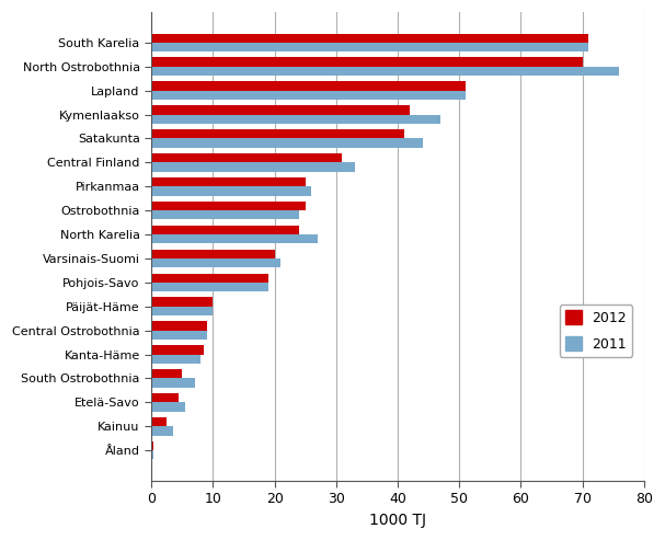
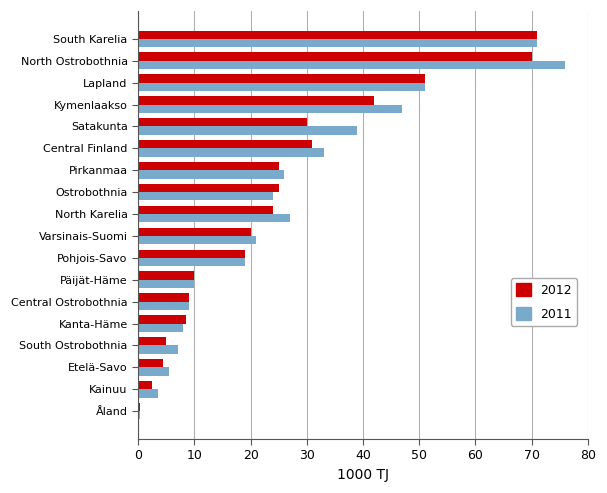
2012/Satakunta: 41.0 -> 30.0
2011/Satakunta: 44.0 -> 39.0
